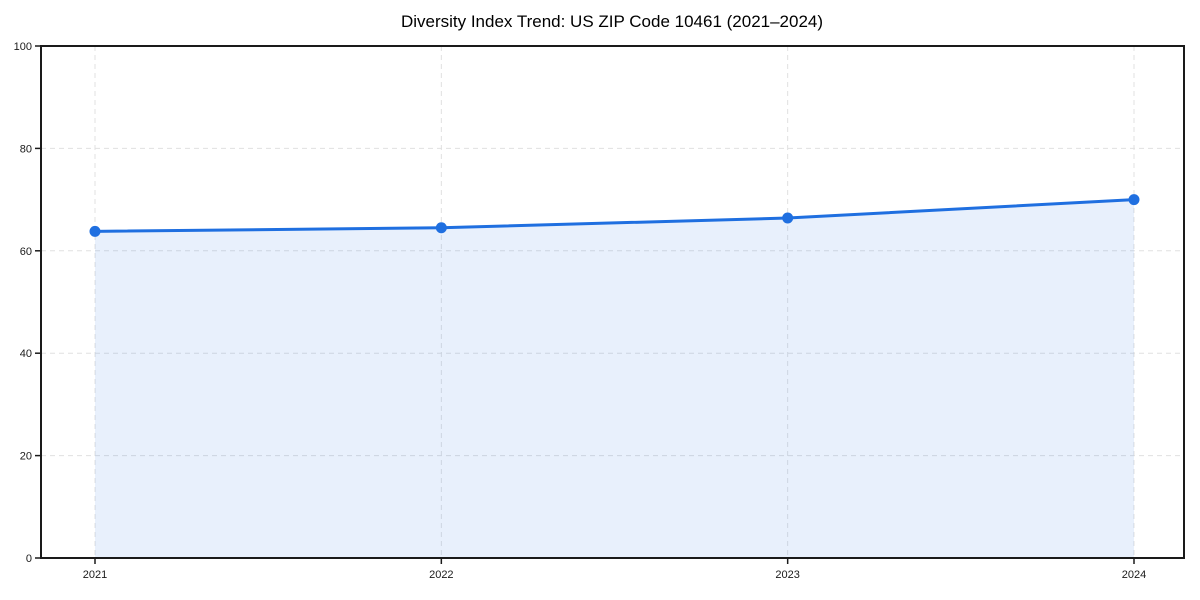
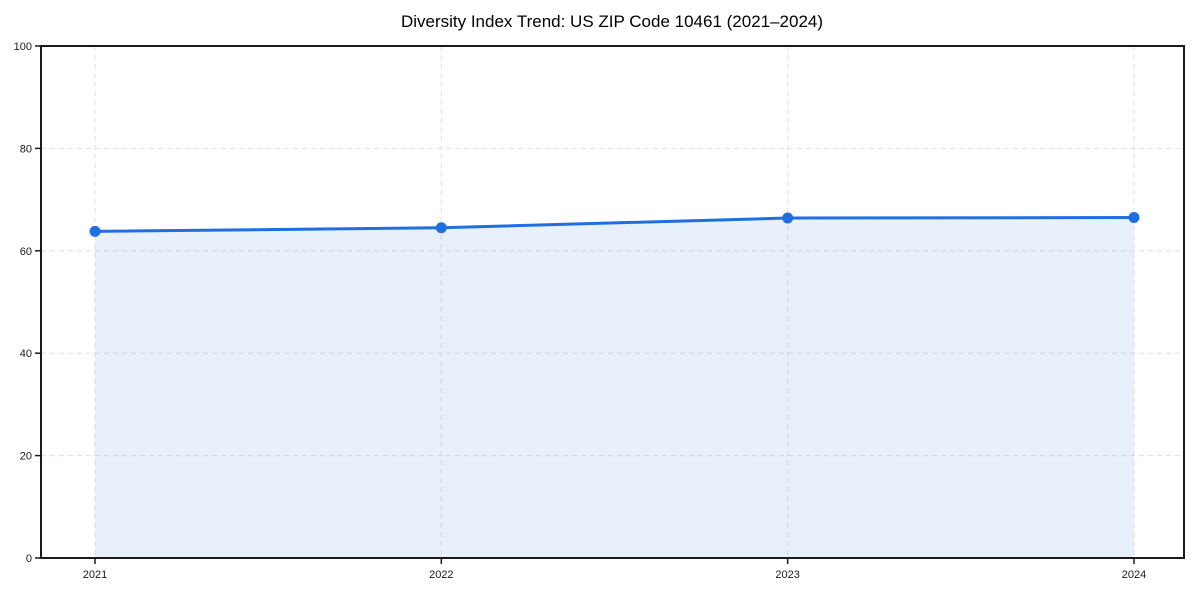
2024: 70 -> 66
